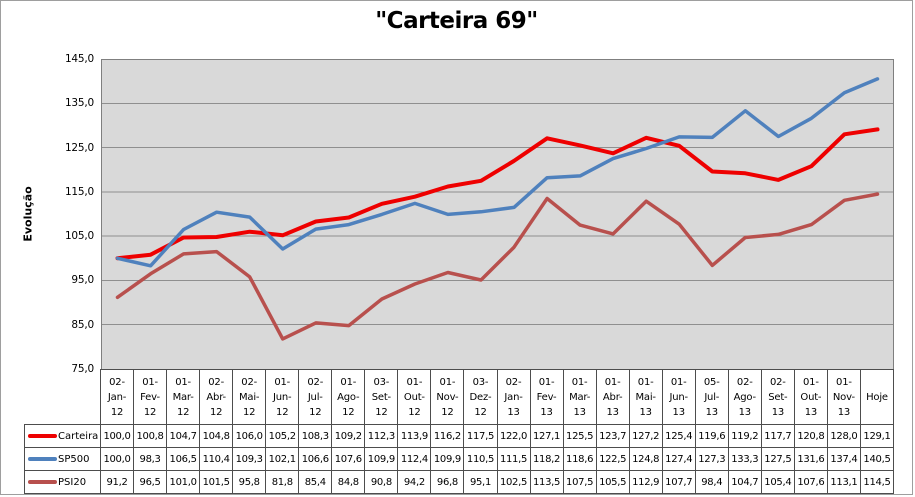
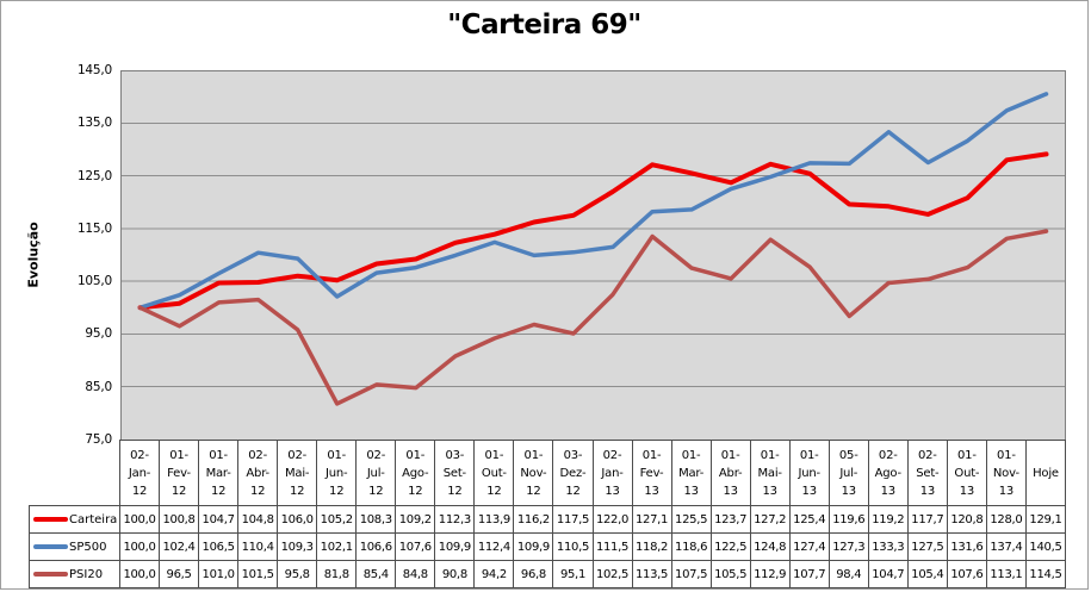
PSI20/02-Jan-12: 91,2 -> 100,0
SP500/01-Fev-12: 98,3 -> 102,4
